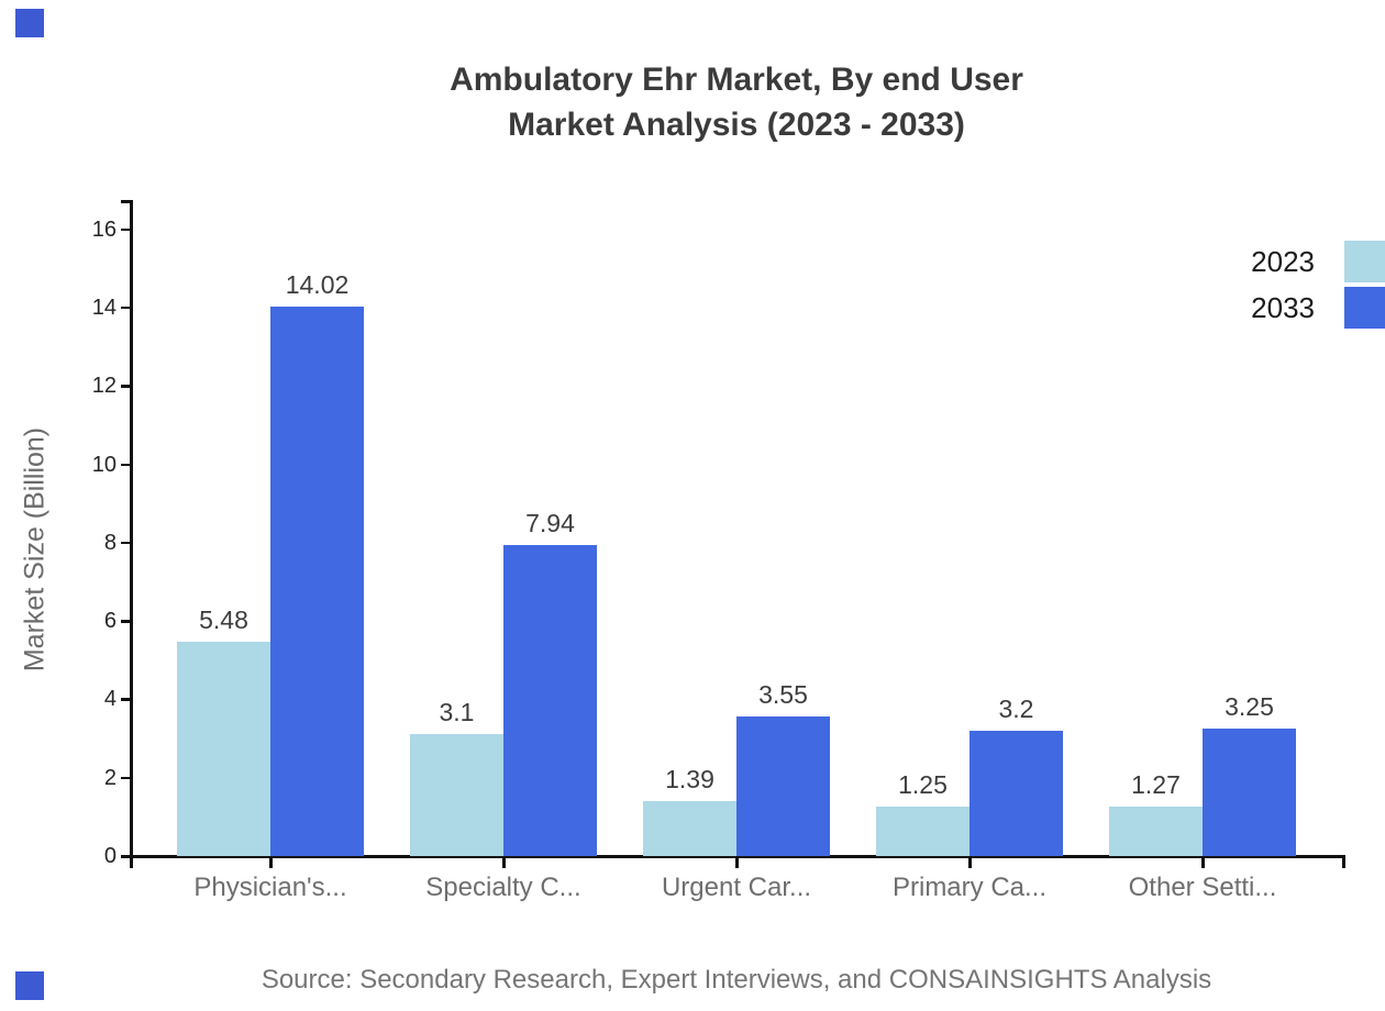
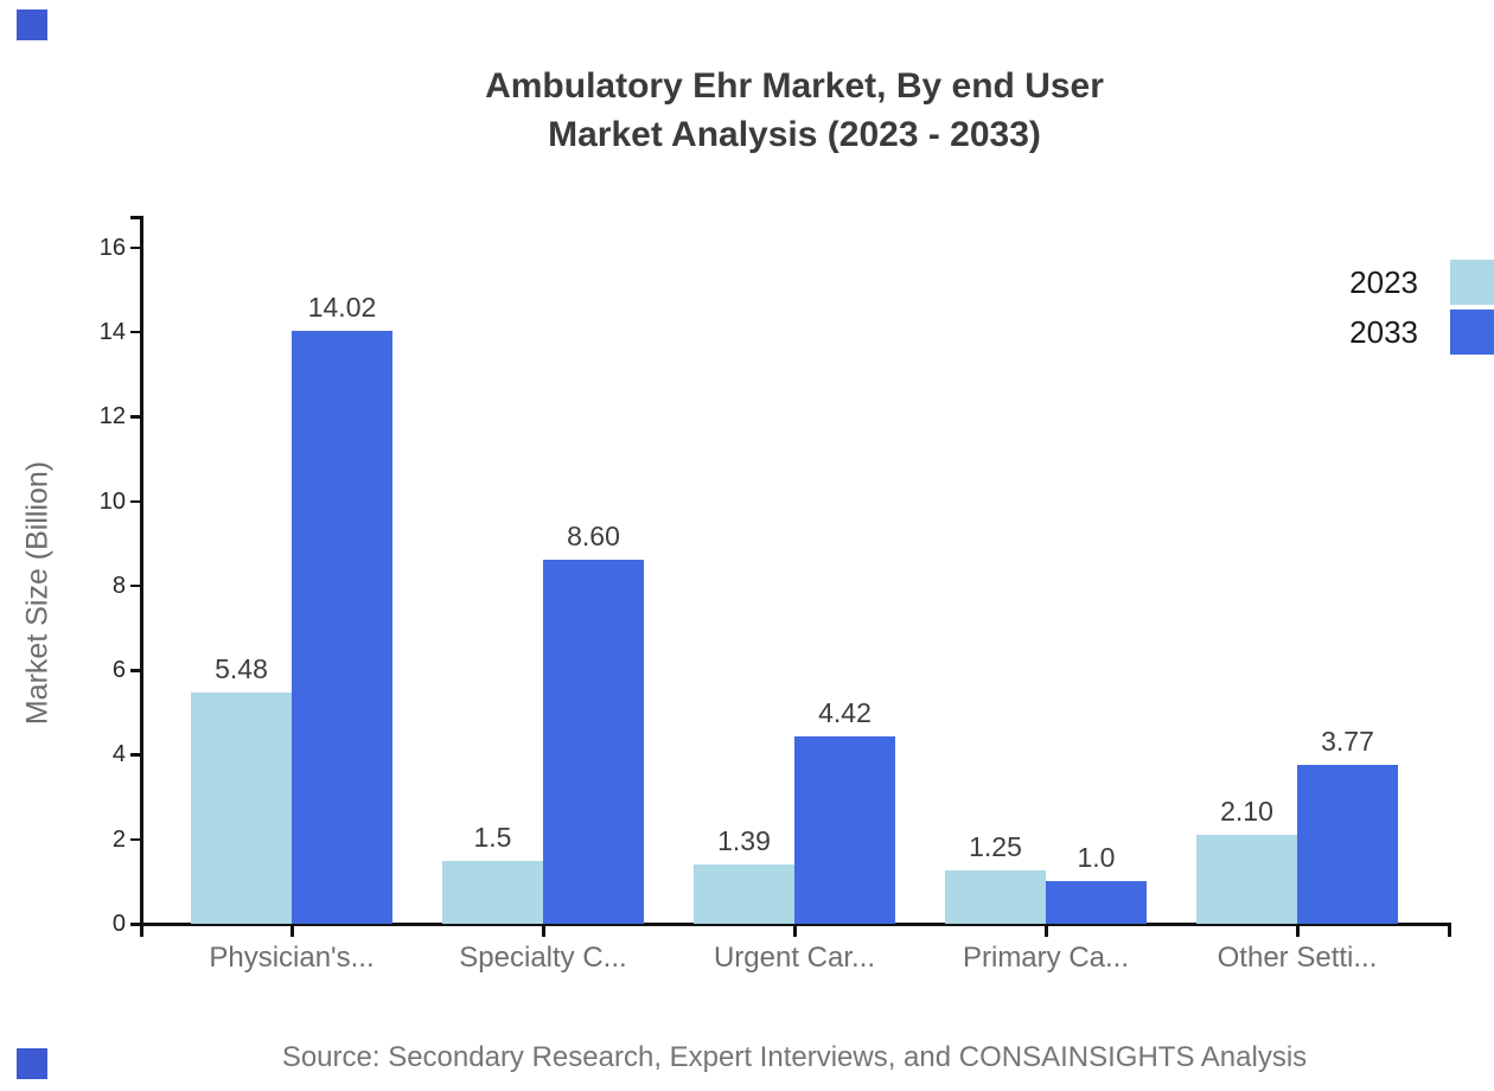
2023/Specialty C...: 3.1 -> 1.5
2033/Specialty C...: 7.94 -> 8.60
2033/Urgent Car...: 3.55 -> 4.42
2033/Primary Ca...: 3.2 -> 1.0
2023/Other Setti...: 1.27 -> 2.10
2033/Other Setti...: 3.25 -> 3.77
